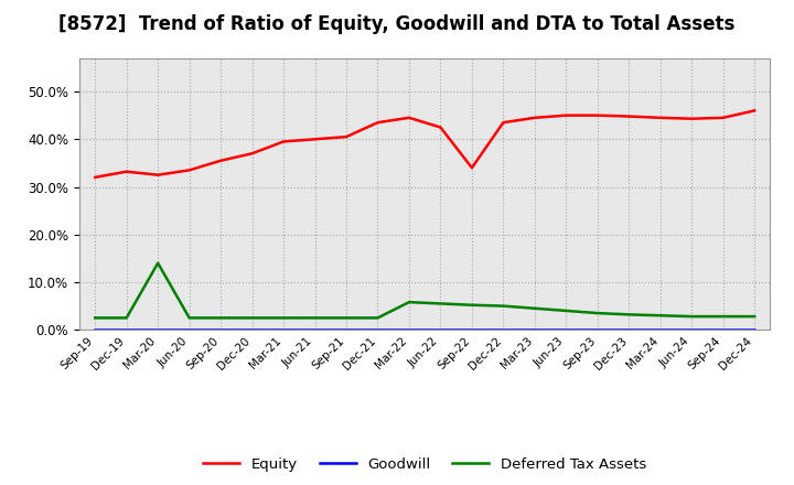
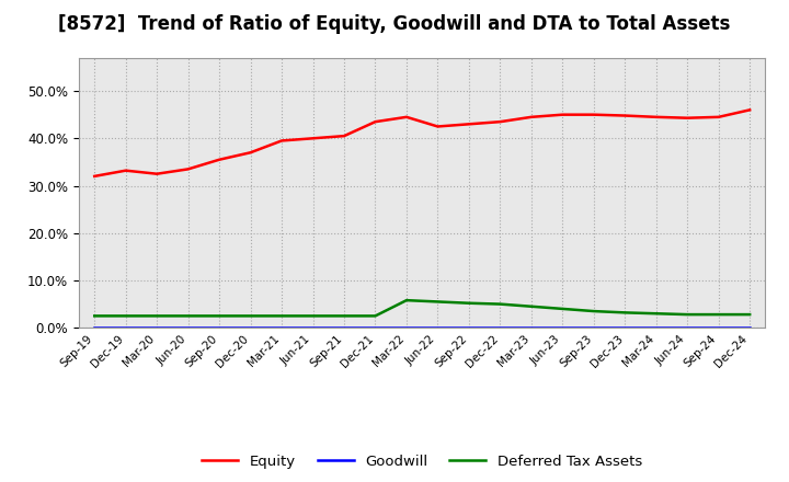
Deferred Tax Assets/Mar-20: 14.0% -> 2.5%
Equity/Sep-22: 34.0% -> 43.0%
